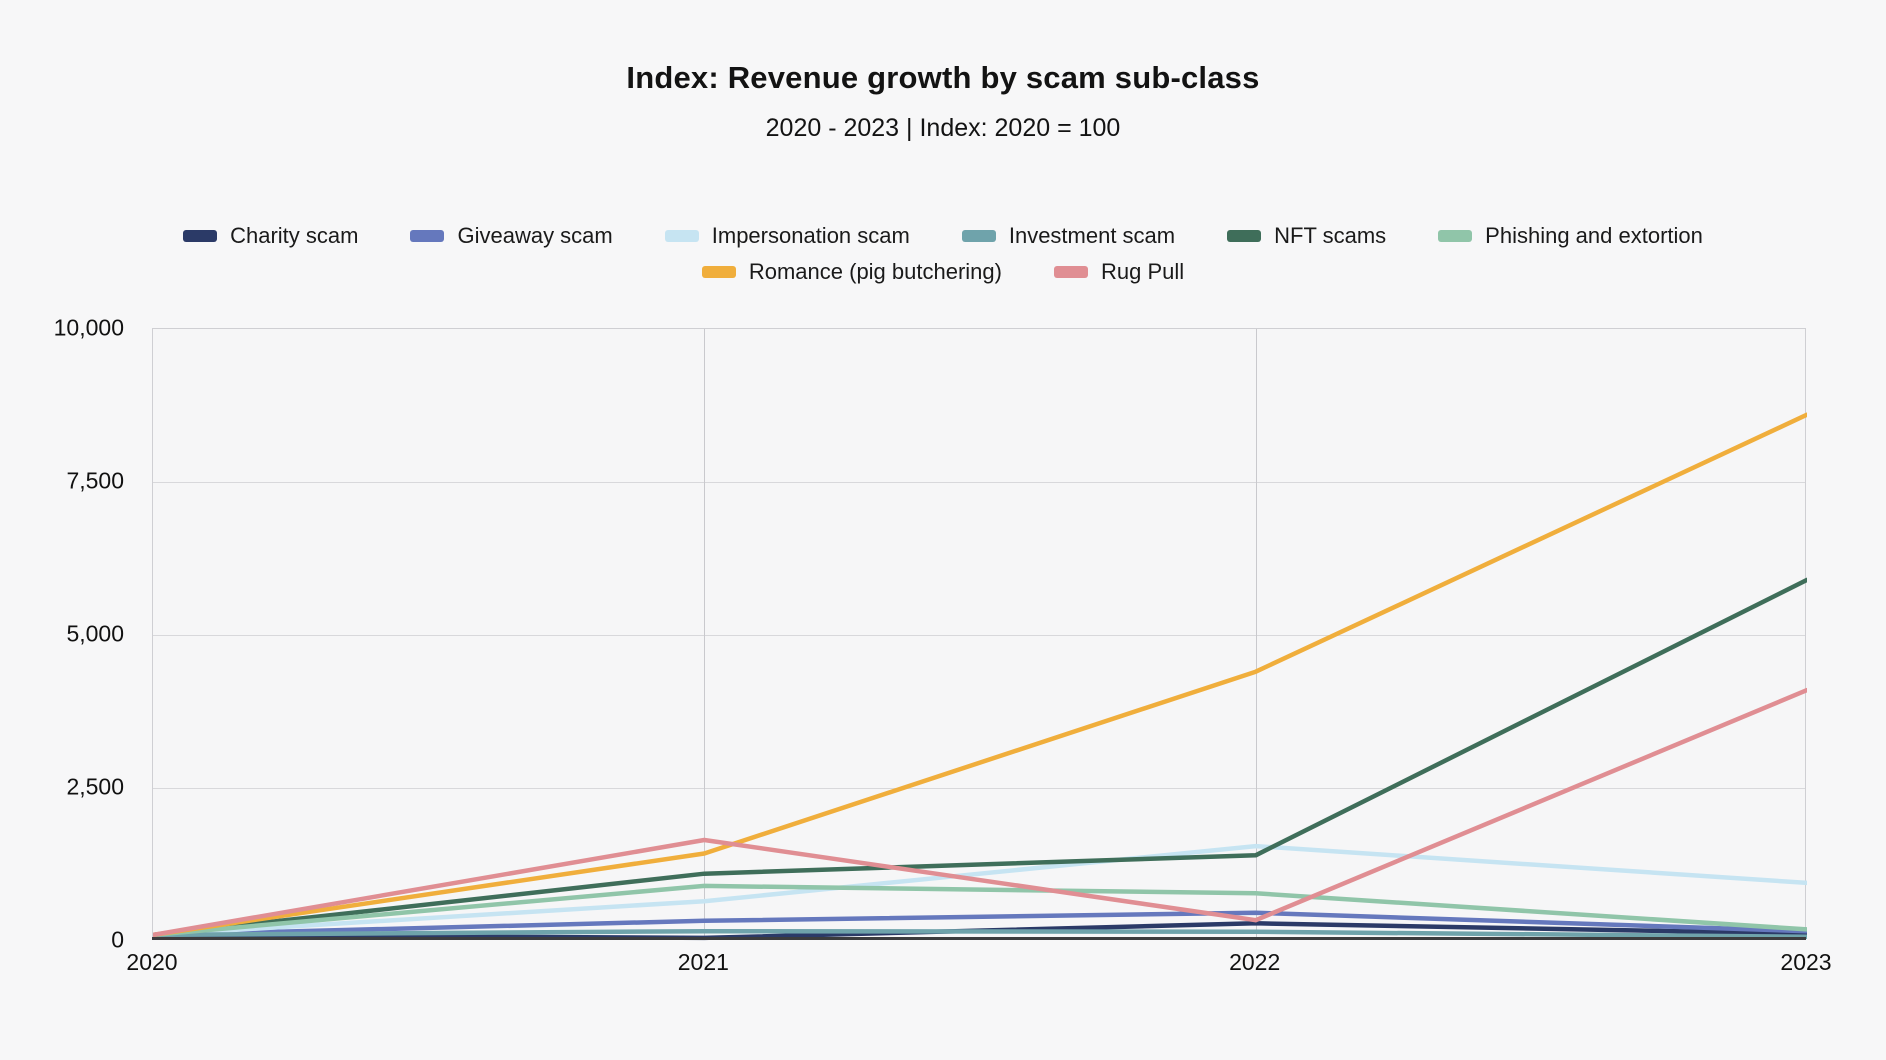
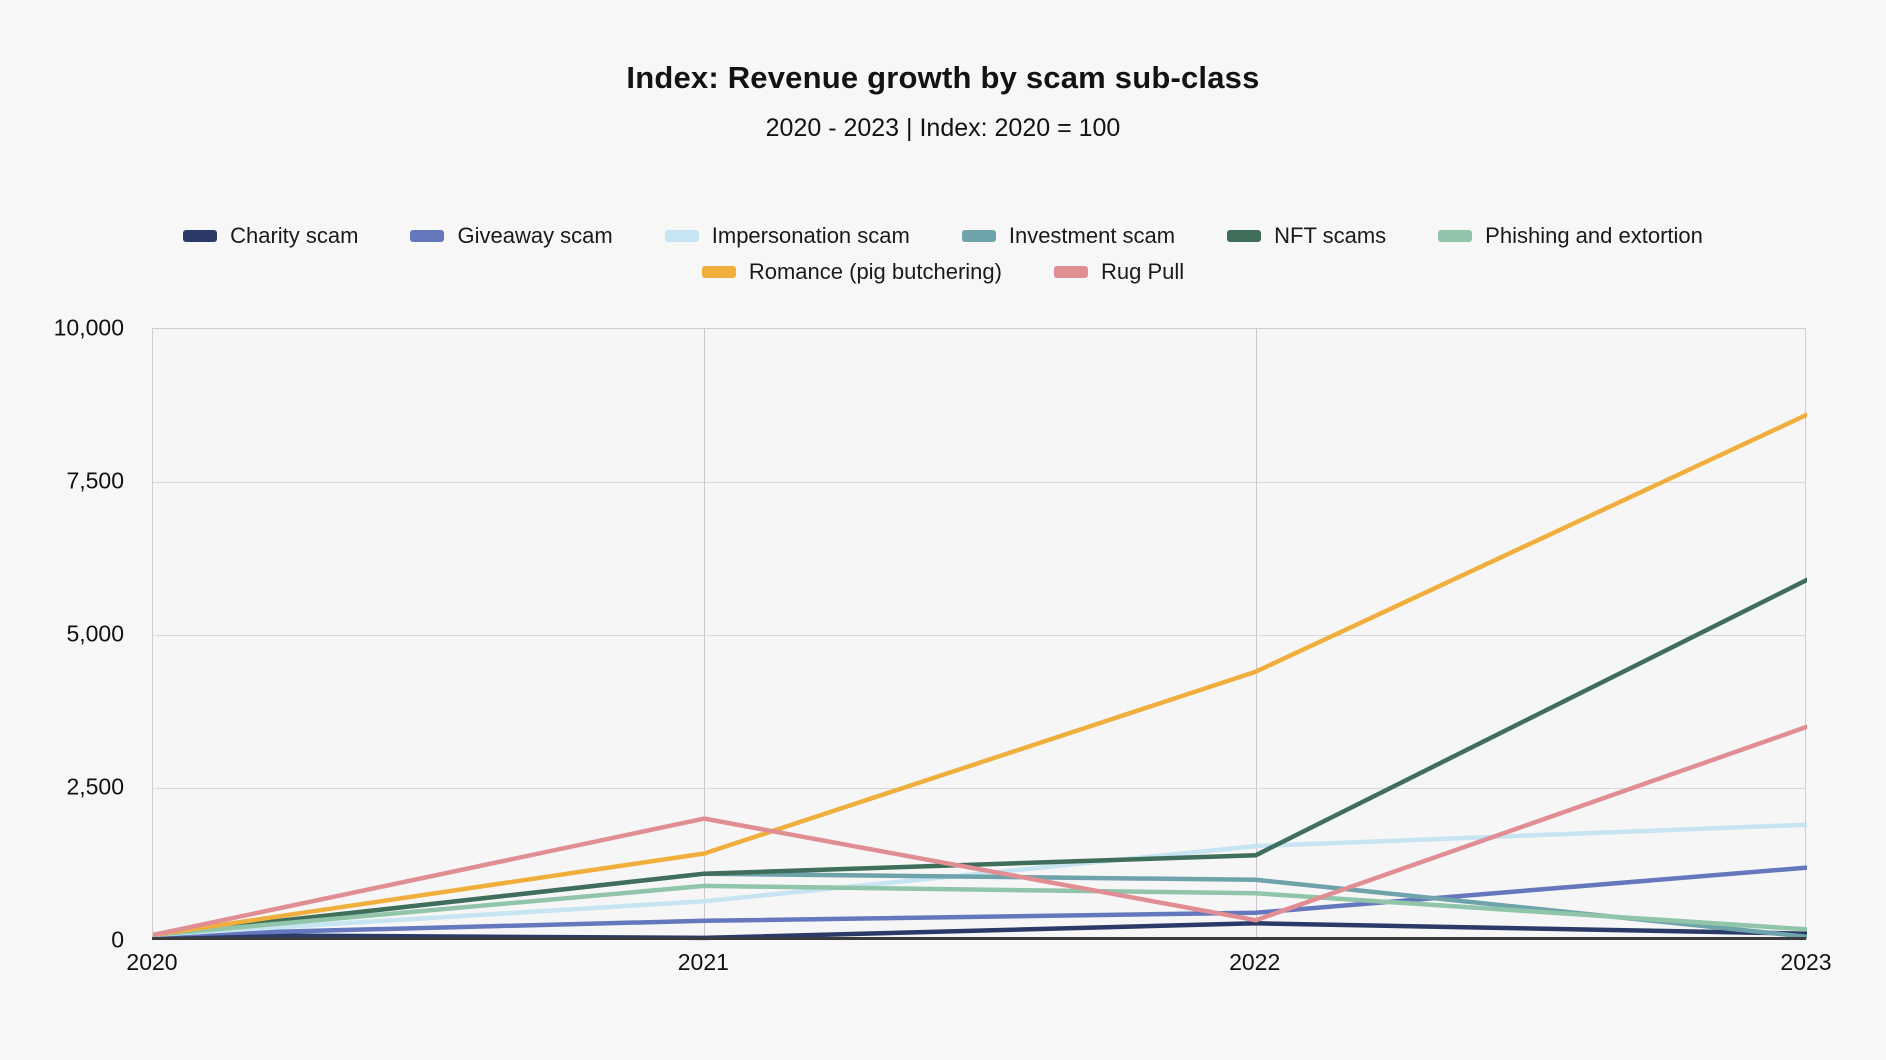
Investment scam/2021: 200 -> 1100
Rug Pull/2021: 1600 -> 2000
Investment scam/2022: 200 -> 1000
Giveaway scam/2023: 200 -> 1200
Impersonation scam/2023: 1000 -> 1900
Rug Pull/2023: 4100 -> 3500
